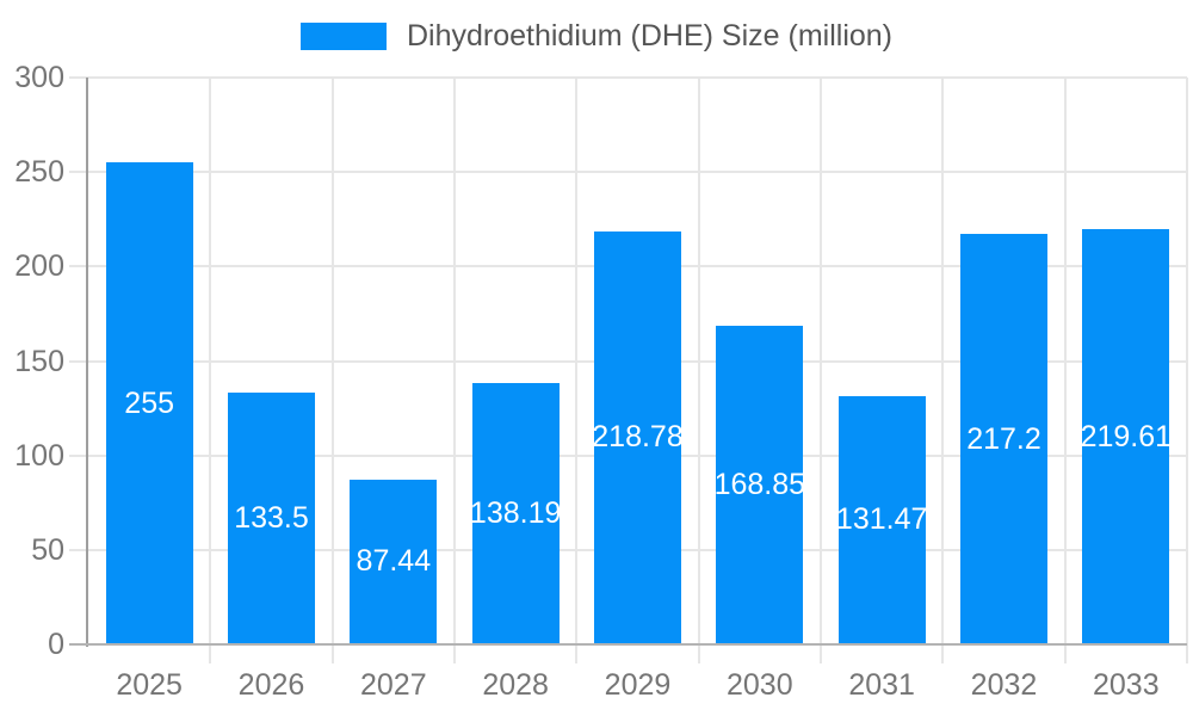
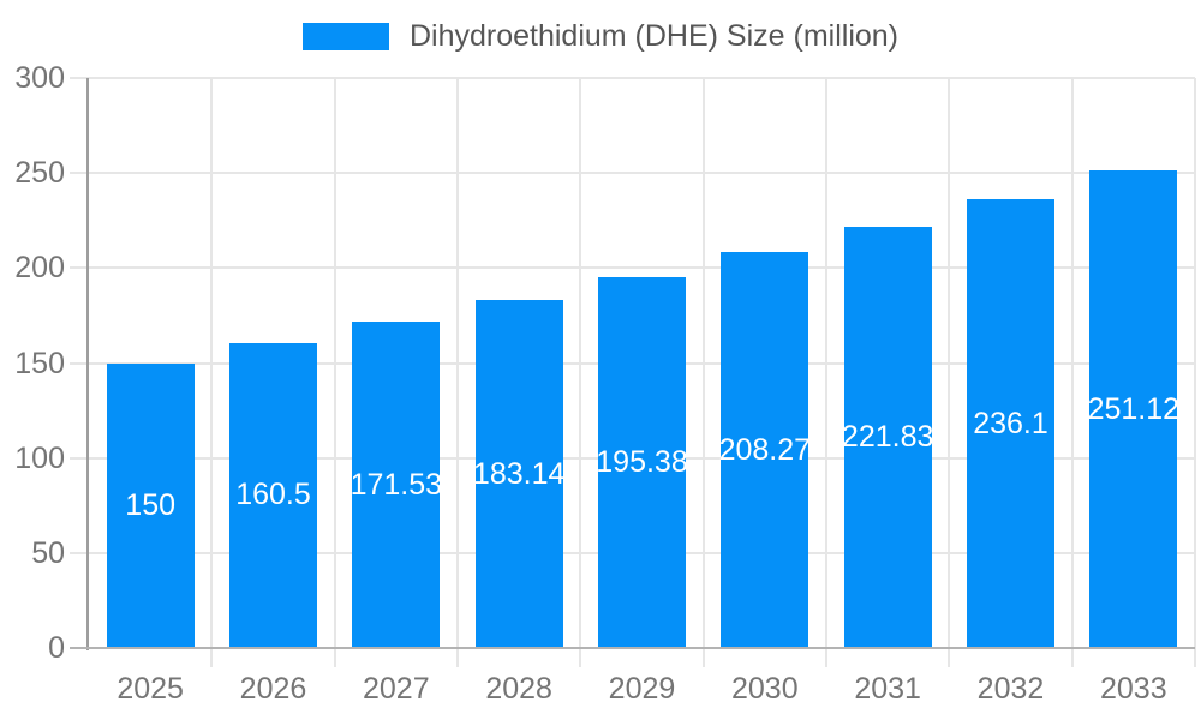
2025: 255 -> 150
2026: 133.5 -> 160.5
2027: 87.44 -> 171.53
2028: 138.19 -> 183.14
2029: 218.78 -> 195.38
2030: 168.85 -> 208.27
2031: 131.47 -> 221.83
2032: 217.2 -> 236.1
2033: 219.61 -> 251.12
